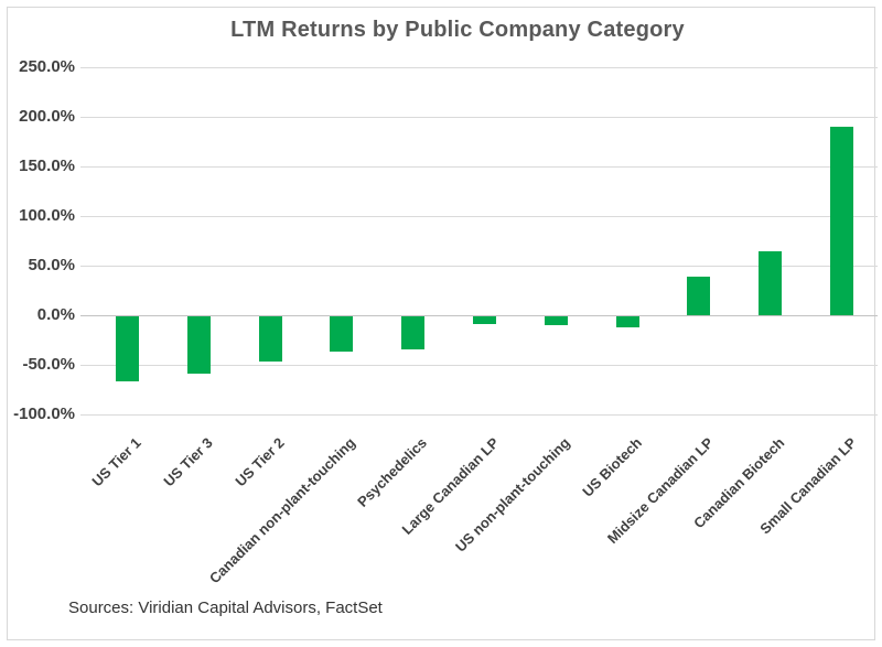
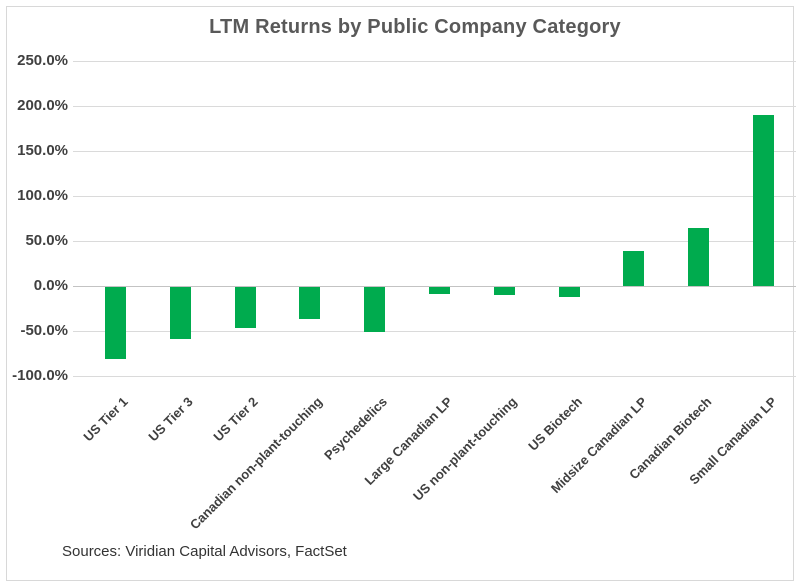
US Tier 1: -60% -> -80%
Psychedelics: -30% -> -50%
